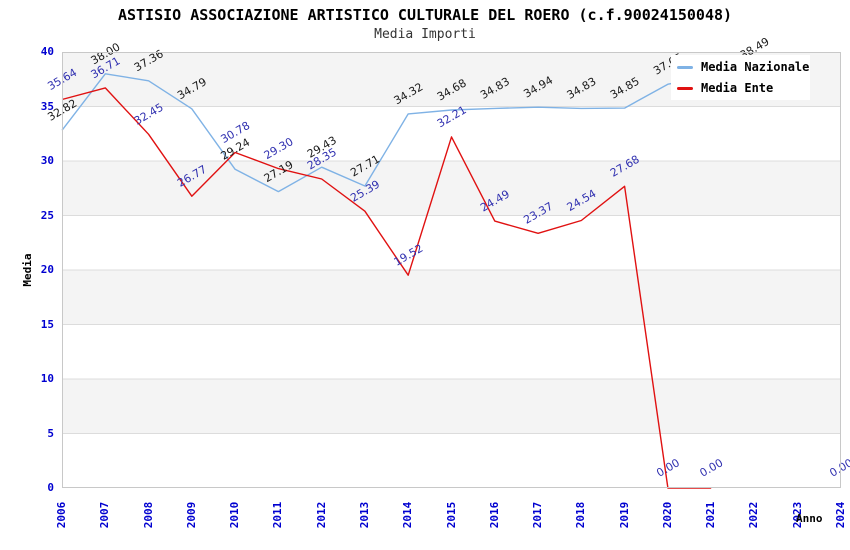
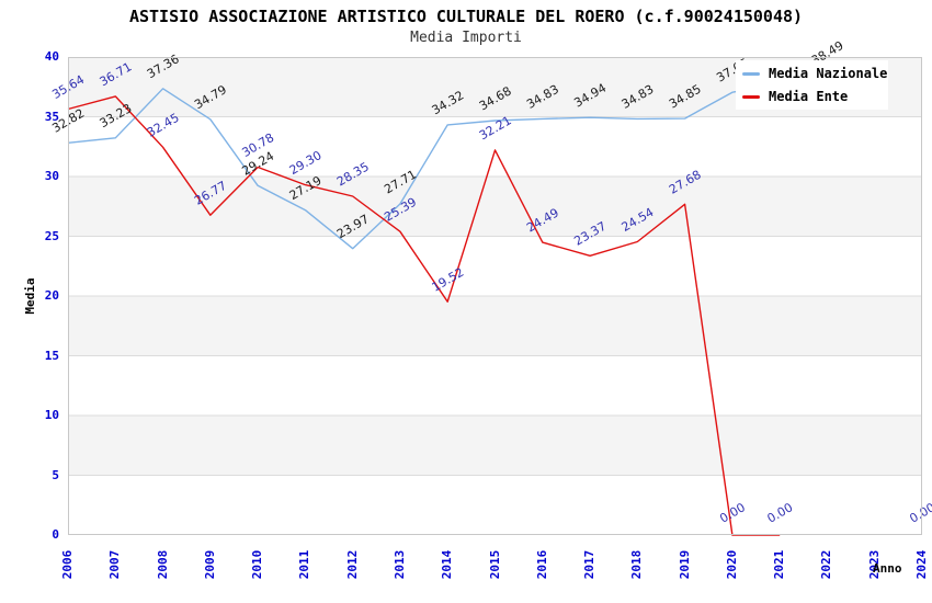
Media Nazionale/2007: 38.00 -> 33.23
Media Nazionale/2012: 29.43 -> 23.97
